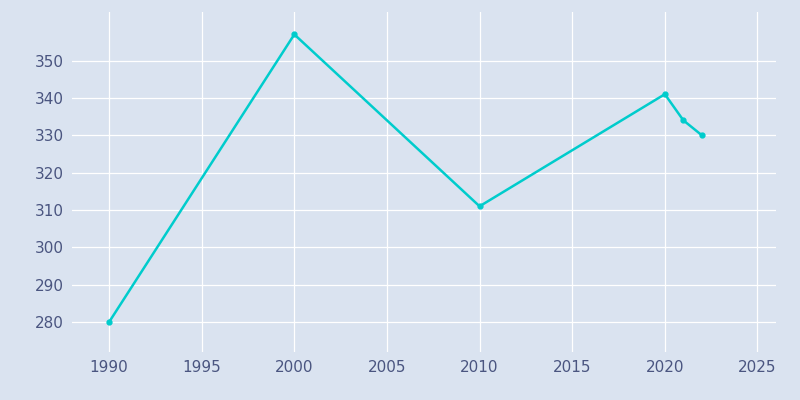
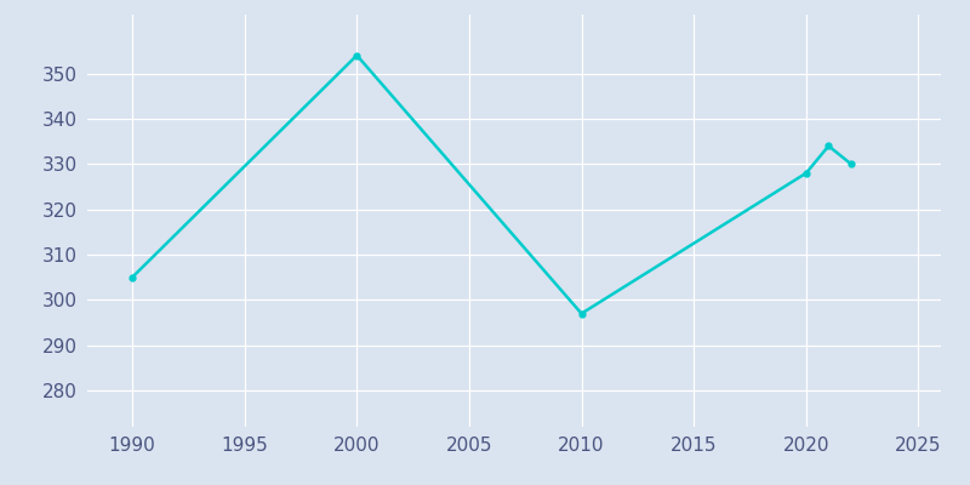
1990: 280 -> 305
2000: 357 -> 354
2010: 311 -> 297
2020: 341 -> 328
